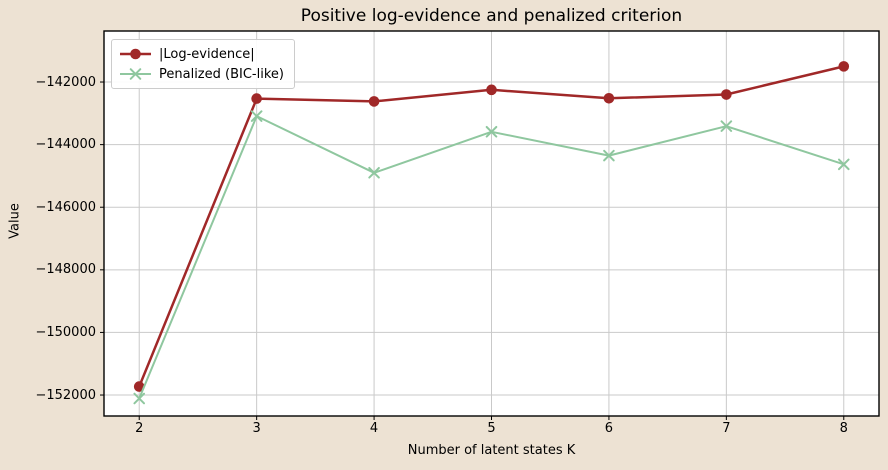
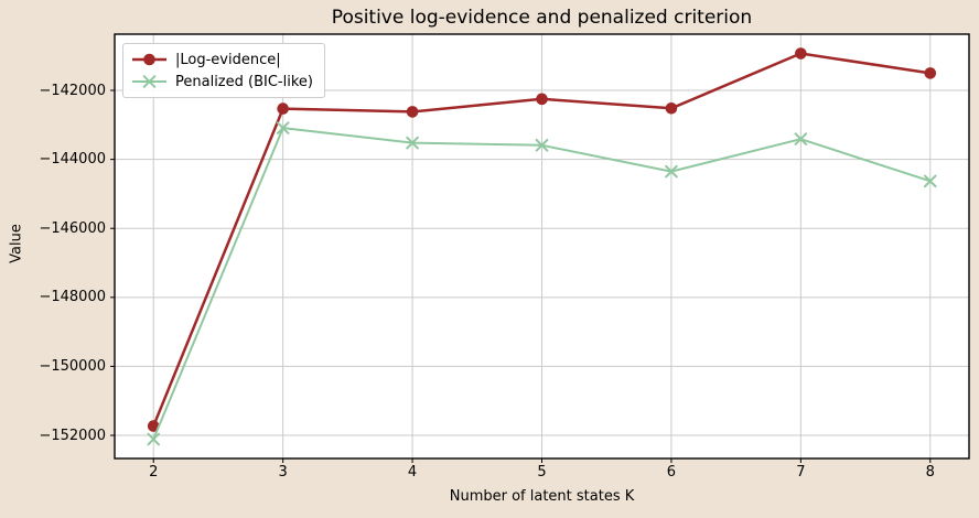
Penalized (BIC-like)/4: -144900 -> -143500
|Log-evidence|/7: -142400 -> -140900
